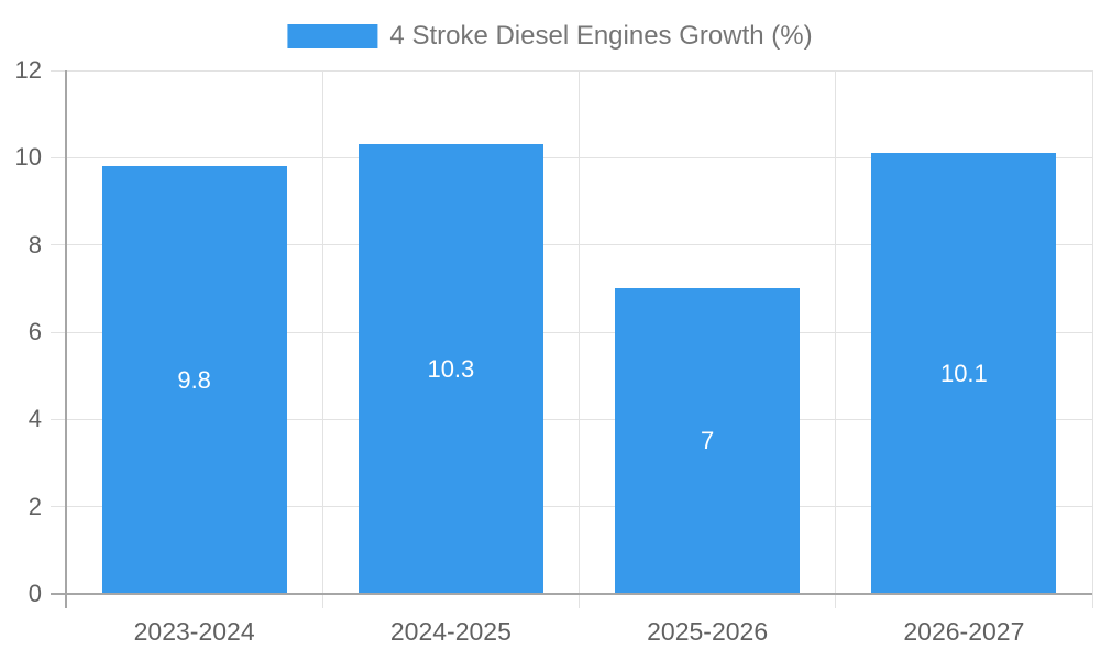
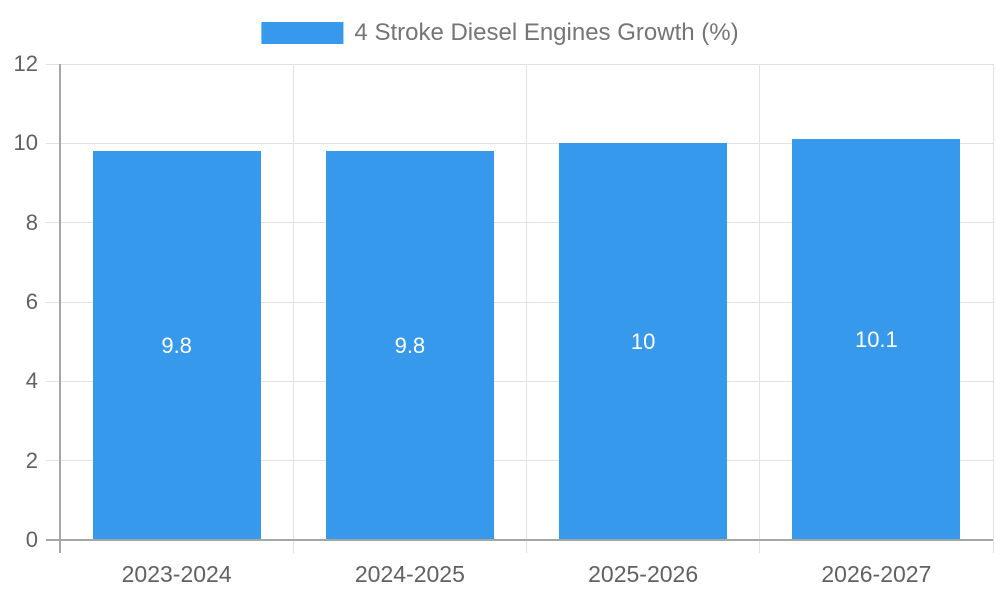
2024-2025: 10.3 -> 9.8
2025-2026: 7 -> 10
